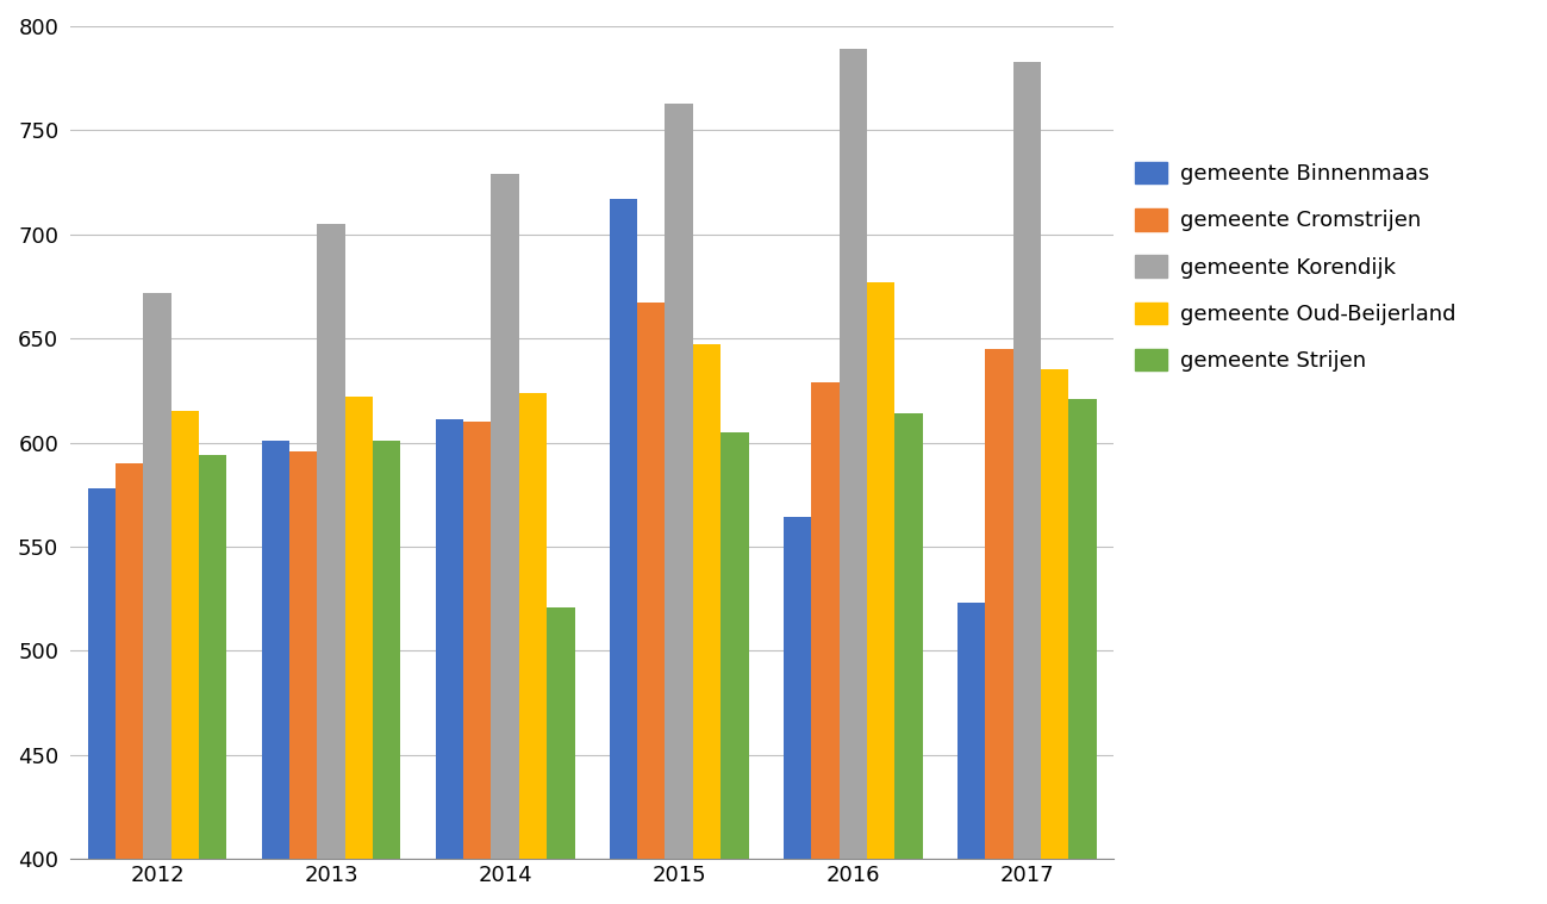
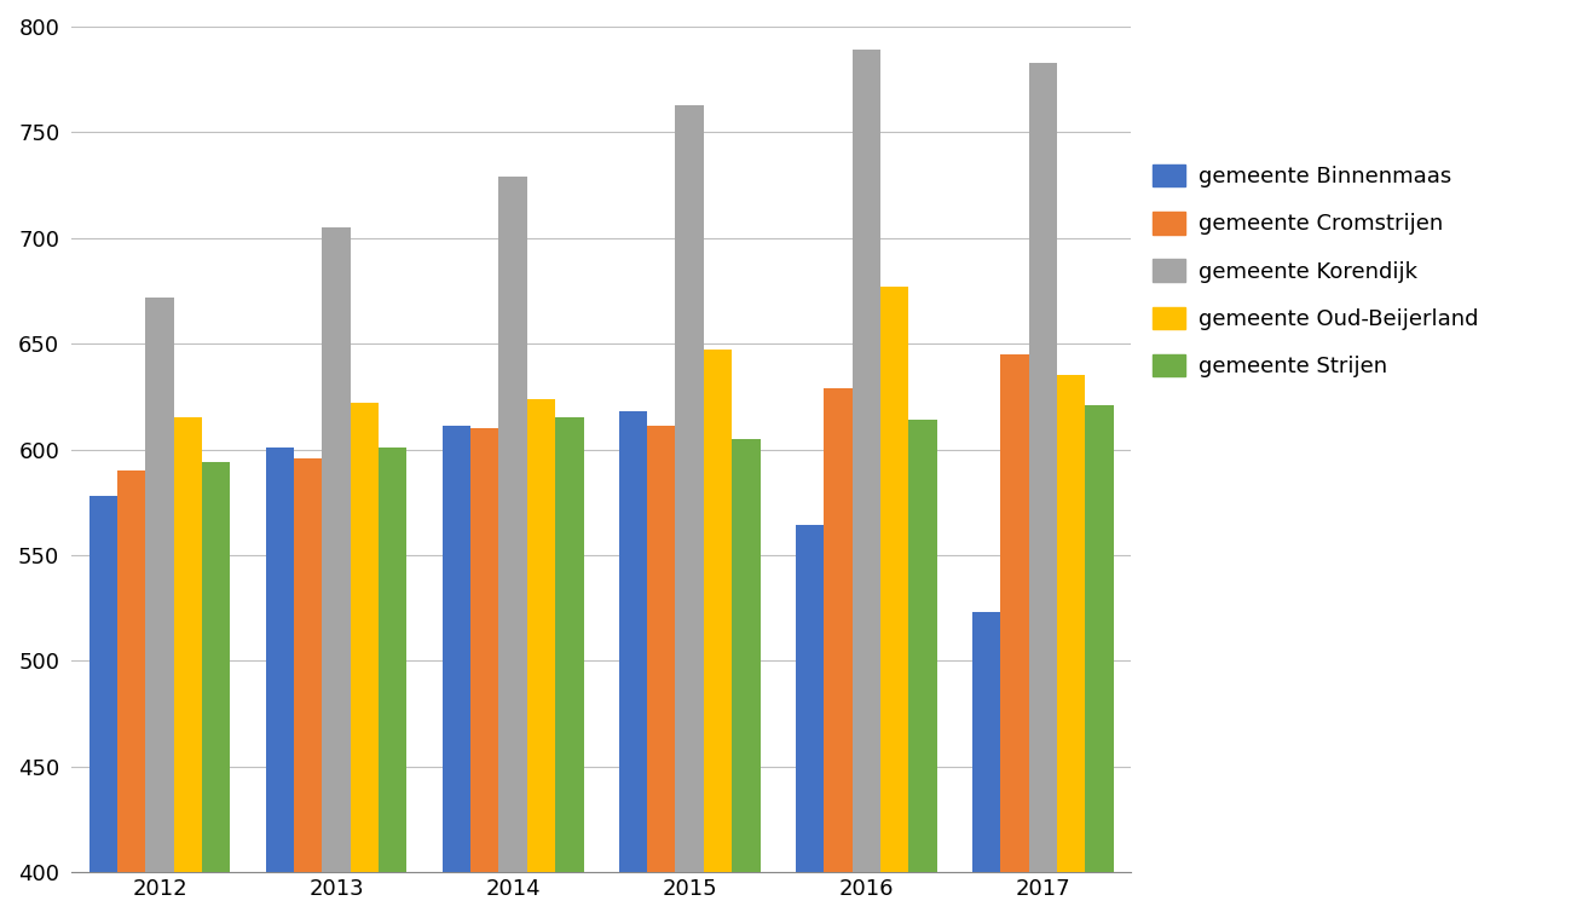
gemeente Strijen/2014: 521 -> 615
gemeente Binnenmaas/2015: 717 -> 618
gemeente Cromstrijen/2015: 667 -> 611
